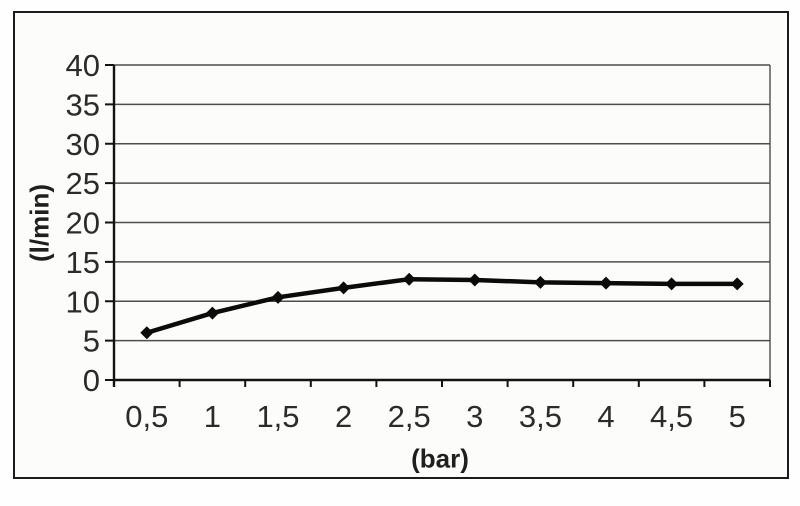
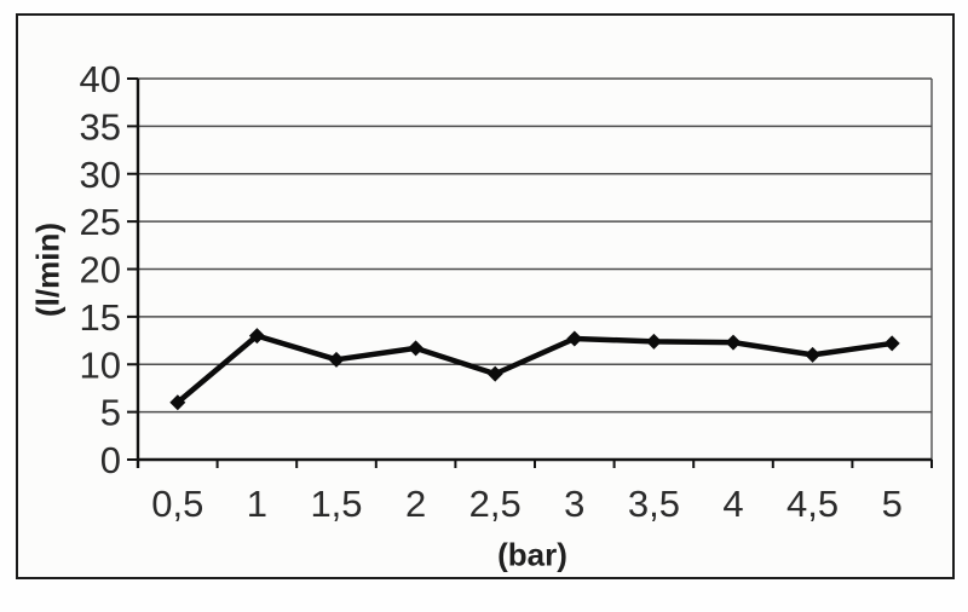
1: 8 -> 13
2,5: 13 -> 9
4,5: 12 -> 11
